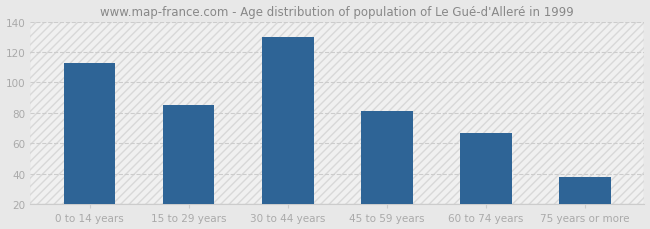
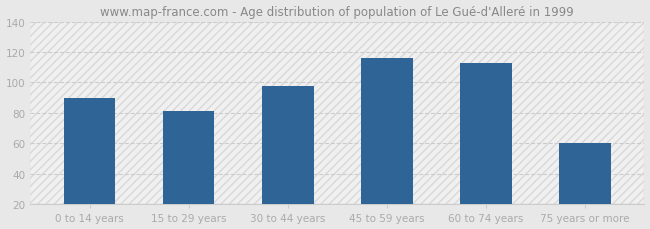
0 to 14 years: 113 -> 90
15 to 29 years: 85 -> 81
30 to 44 years: 130 -> 98
45 to 59 years: 81 -> 116
60 to 74 years: 67 -> 113
75 years or more: 38 -> 60
